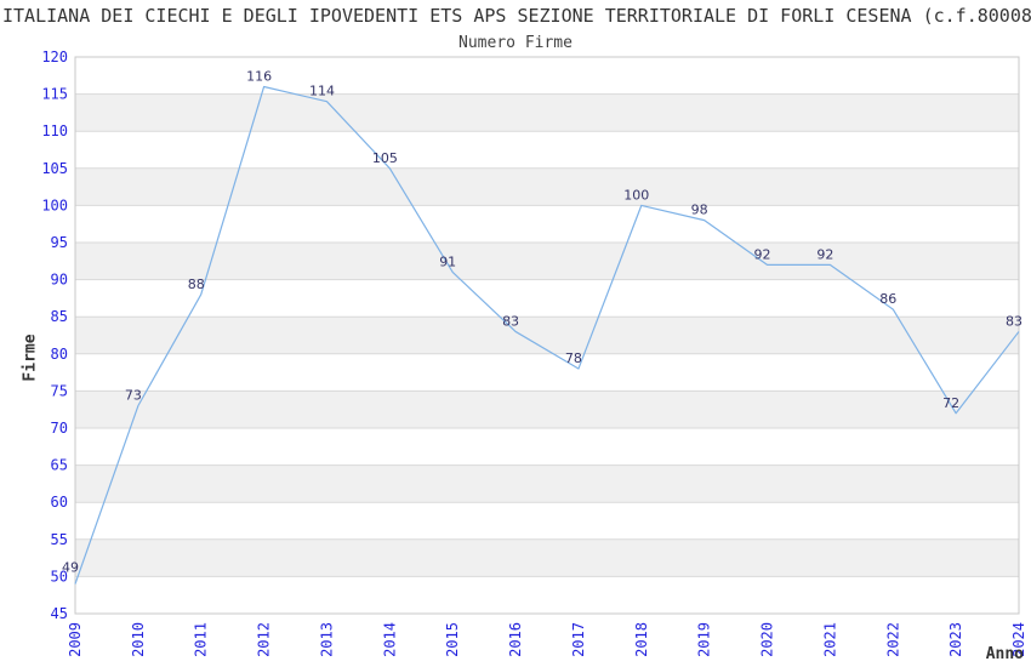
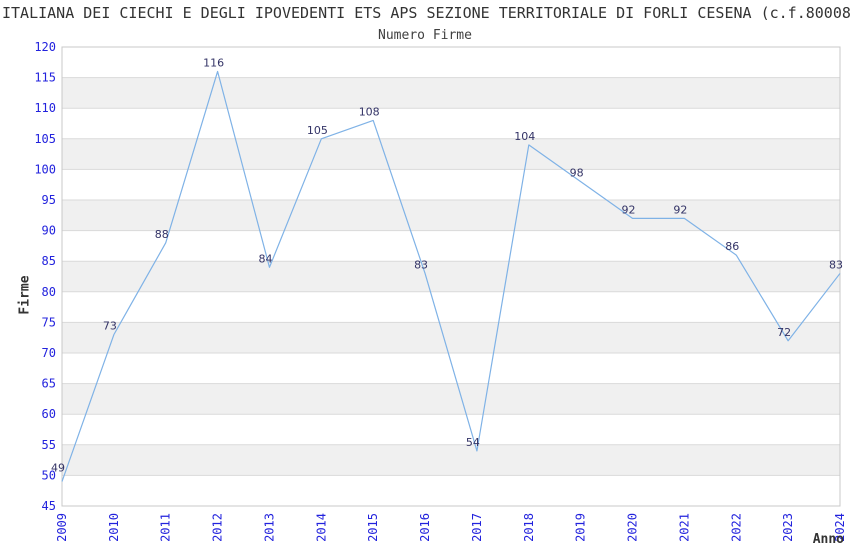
2013: 114 -> 84
2015: 91 -> 108
2017: 78 -> 54
2018: 100 -> 104
